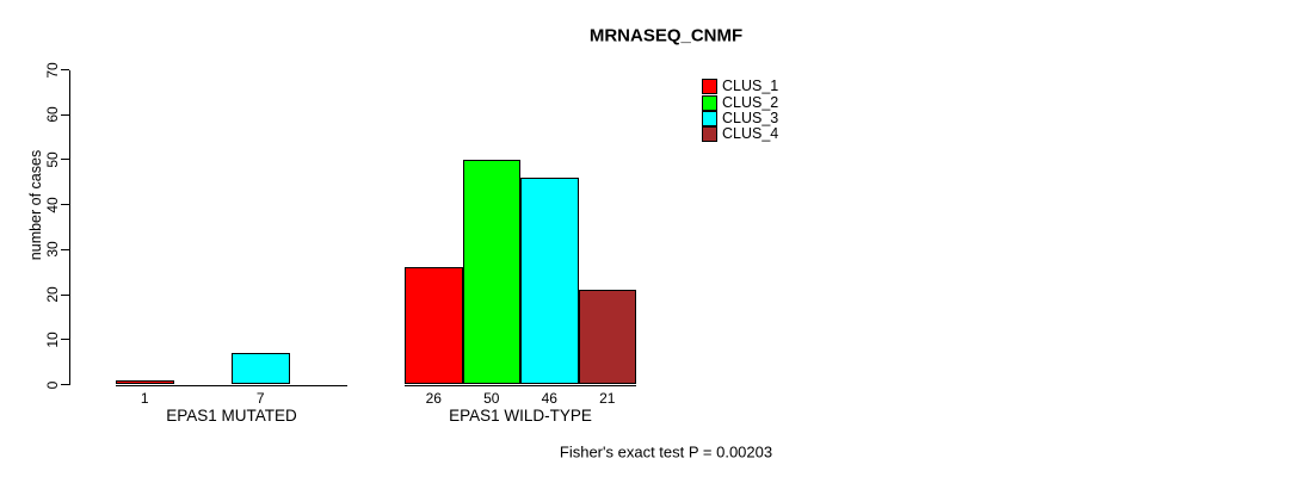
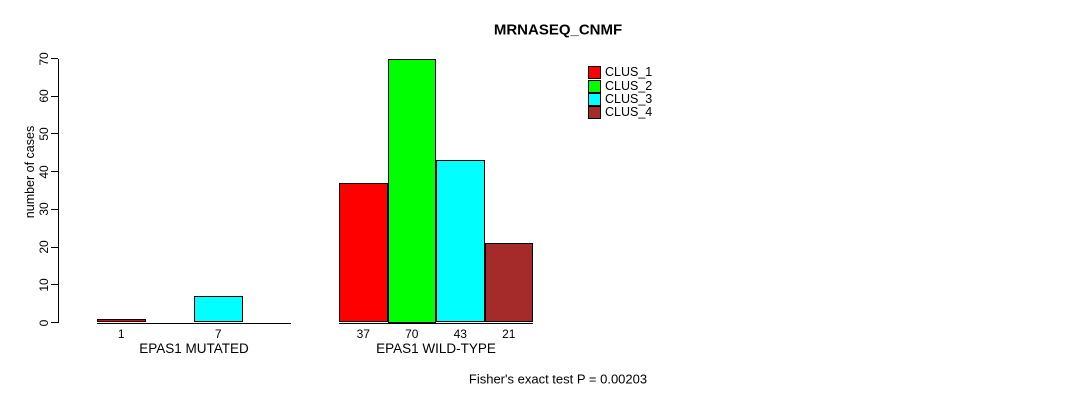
CLUS_1/EPAS1 WILD-TYPE: 26 -> 37
CLUS_2/EPAS1 WILD-TYPE: 50 -> 70
CLUS_3/EPAS1 WILD-TYPE: 46 -> 43
